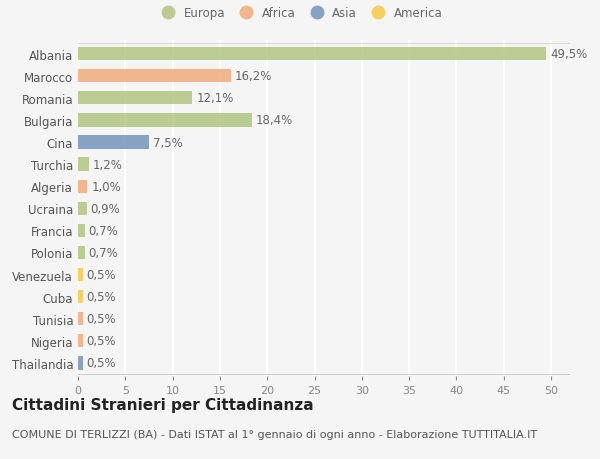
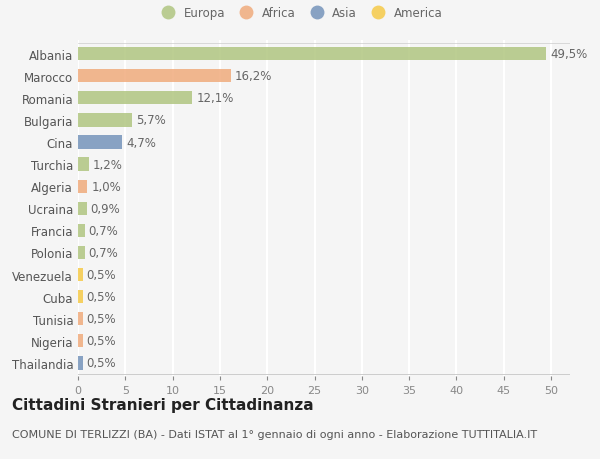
Bulgaria: 18,4% -> 5,7%
Cina: 7,5% -> 4,7%
